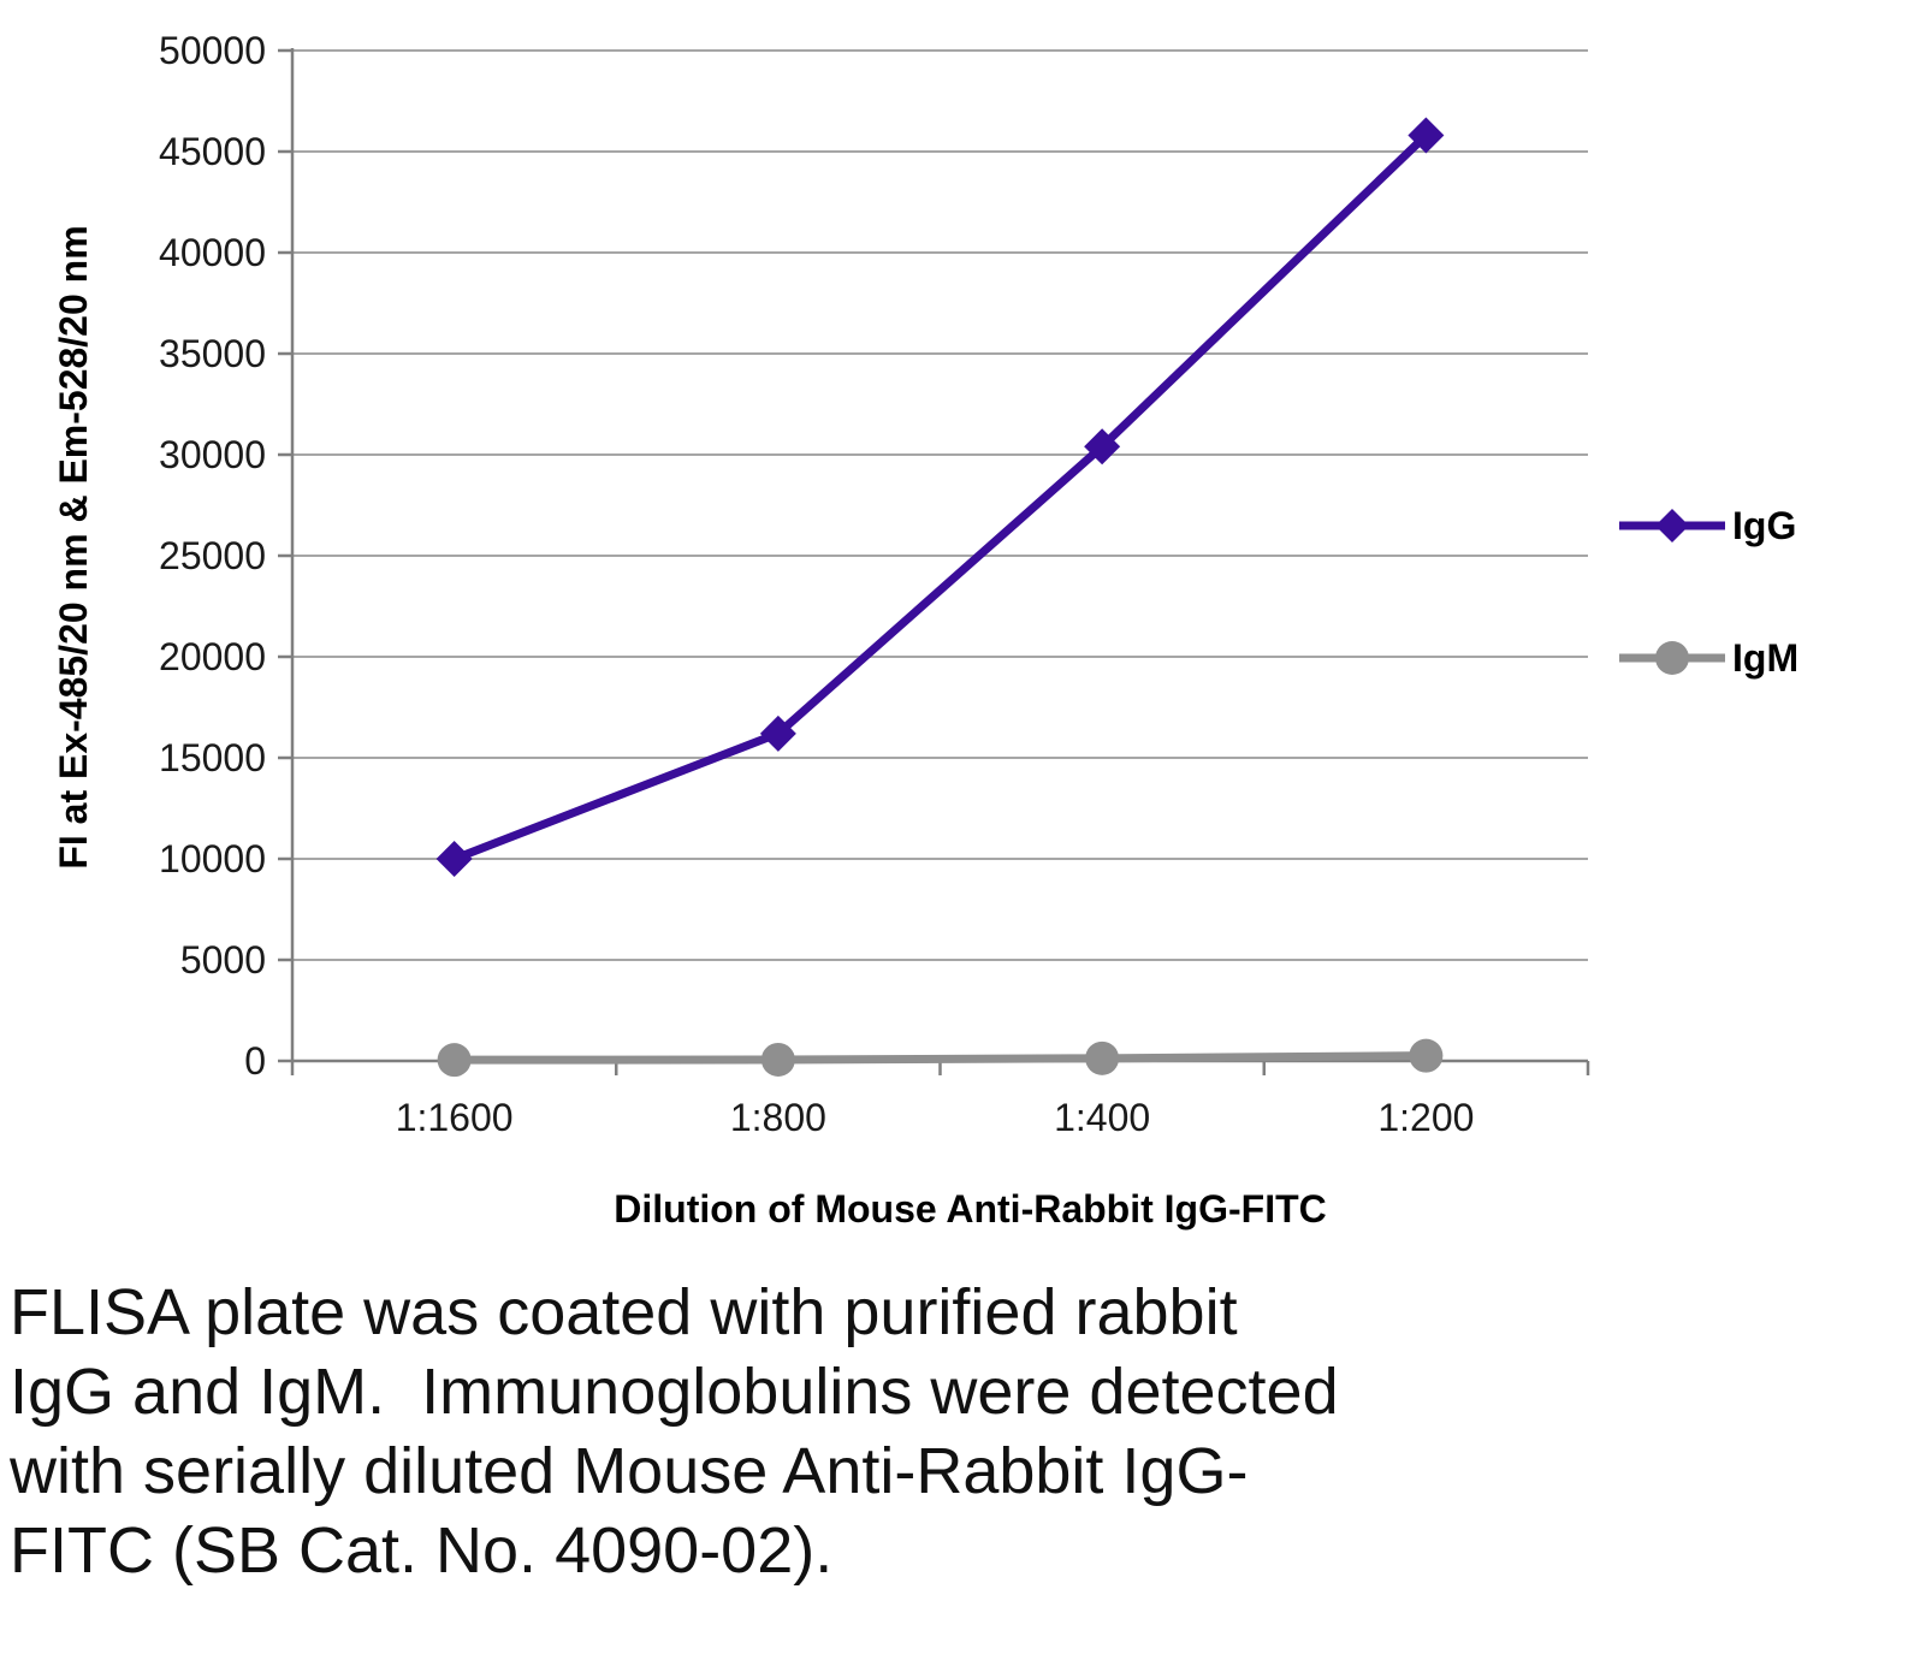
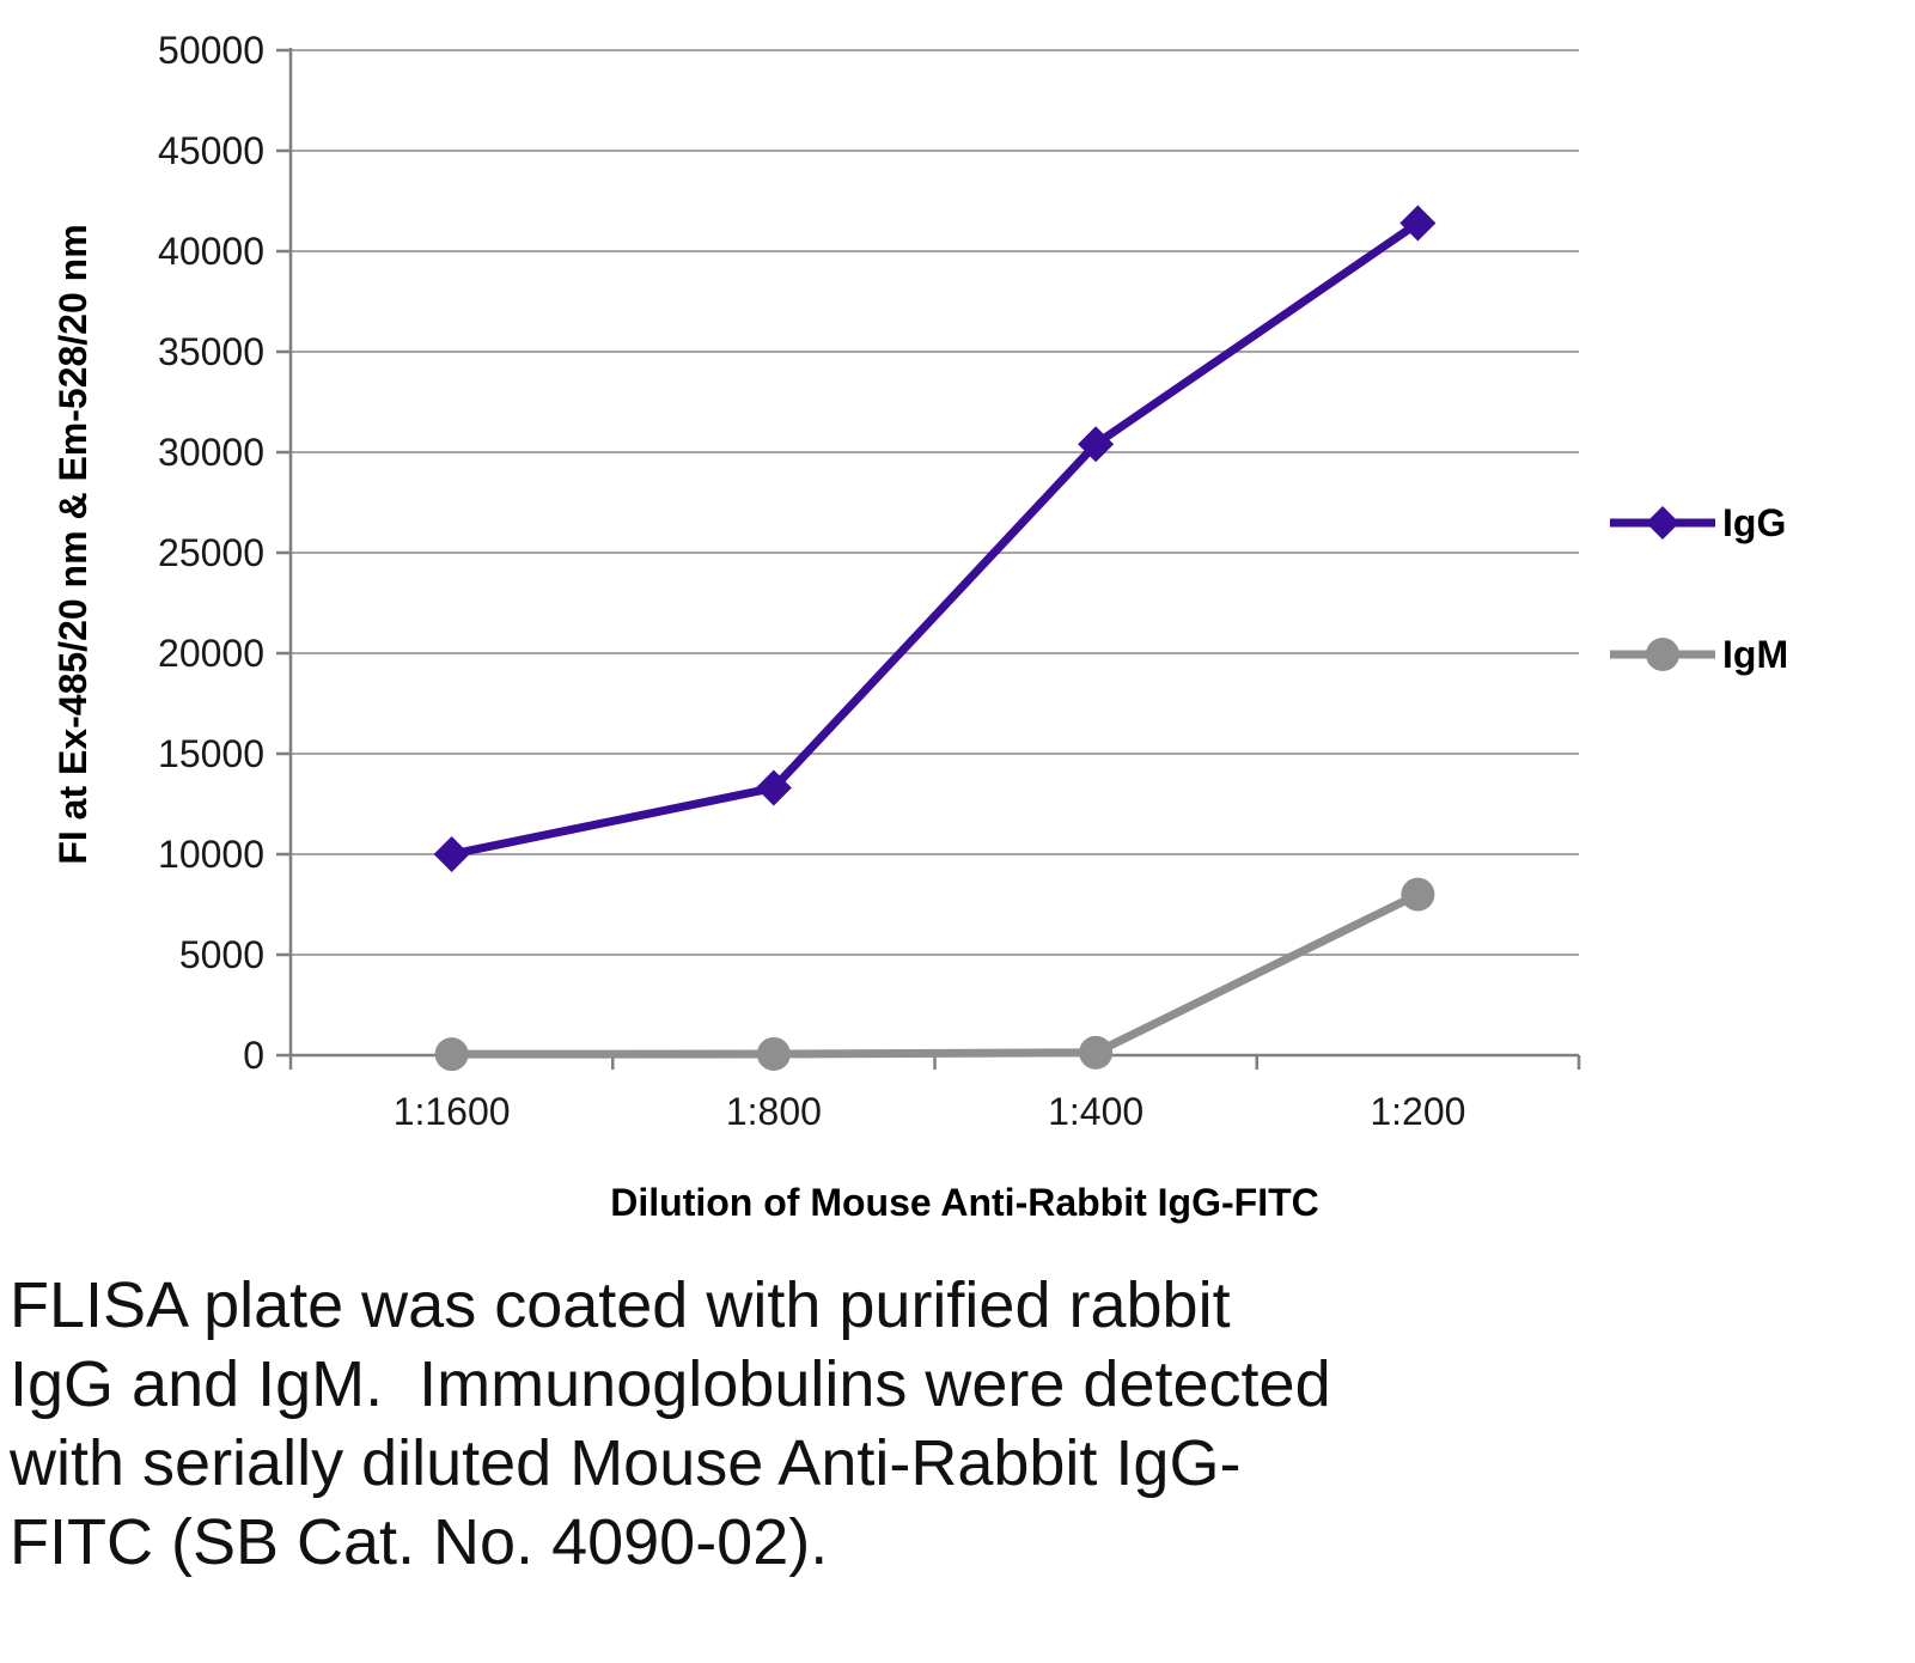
IgG/1:800: 16200 -> 13300
IgG/1:200: 45800 -> 41400
IgM/1:200: 300 -> 8000
